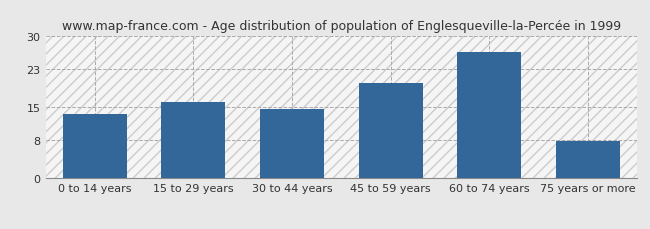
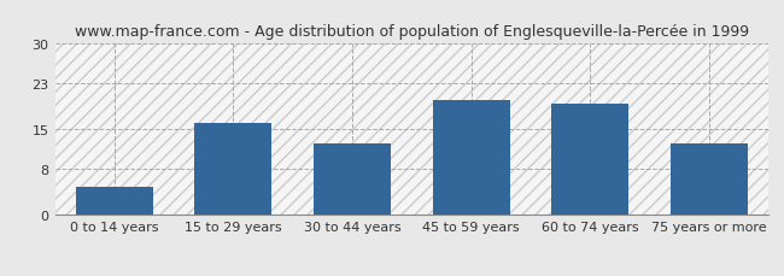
0 to 14 years: 13.5 -> 5.0
30 to 44 years: 14.5 -> 12.5
60 to 74 years: 26.5 -> 19.5
75 years or more: 7.8 -> 12.5
